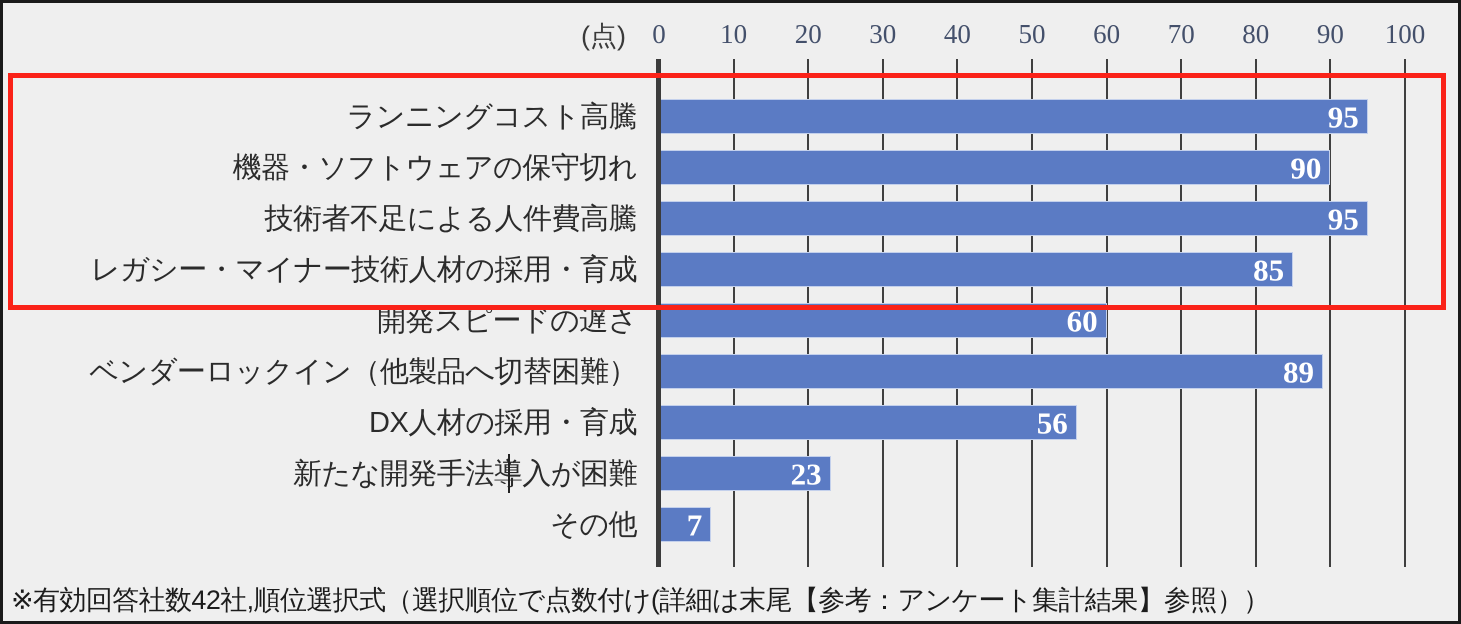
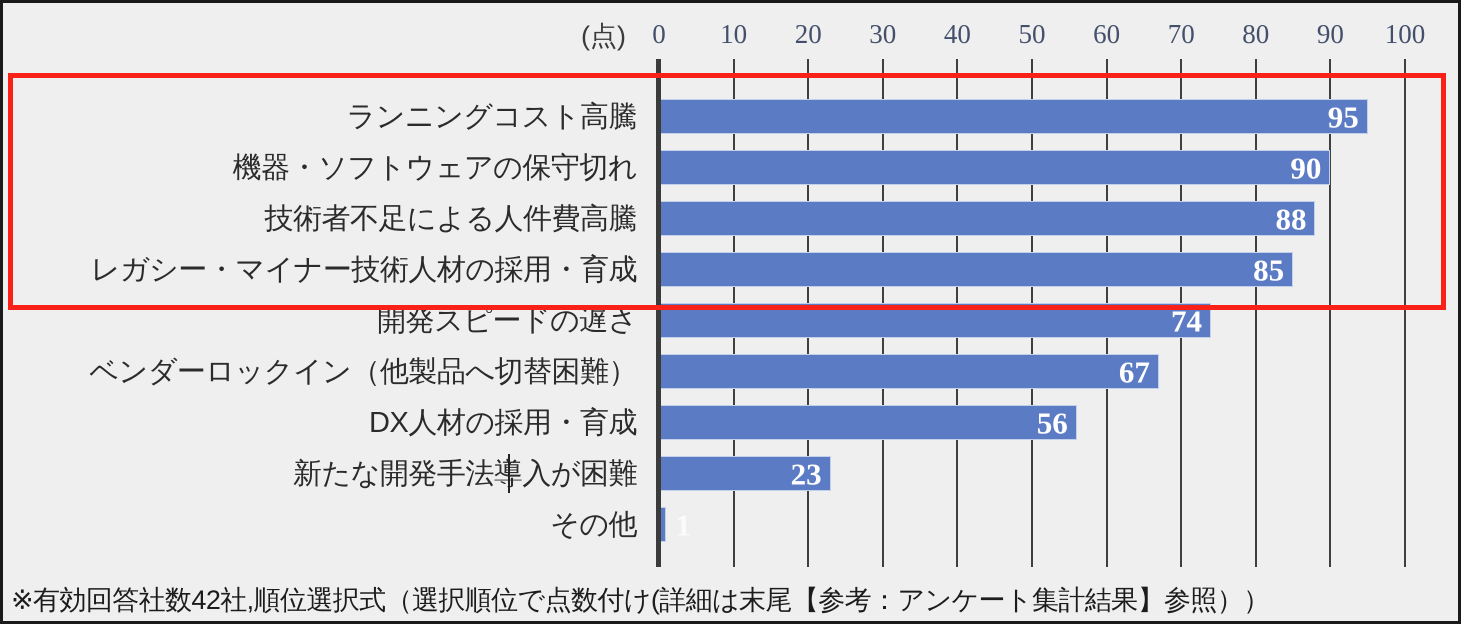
技術者不足による人件費高騰: 95 -> 88
開発スピードの遅さ: 60 -> 74
ベンダーロックイン（他製品へ切替困難）: 89 -> 67
その他: 7 -> 1
